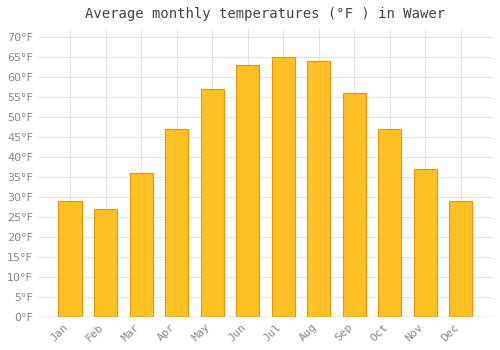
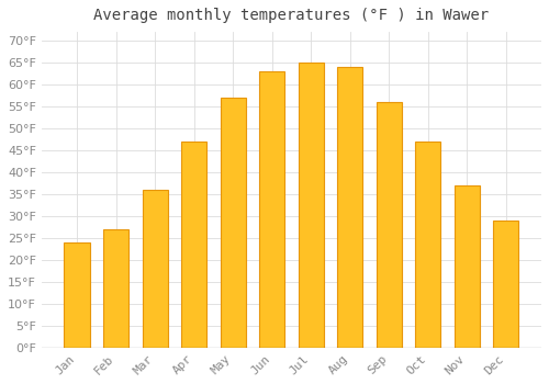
Jan: 29°F -> 24°F
